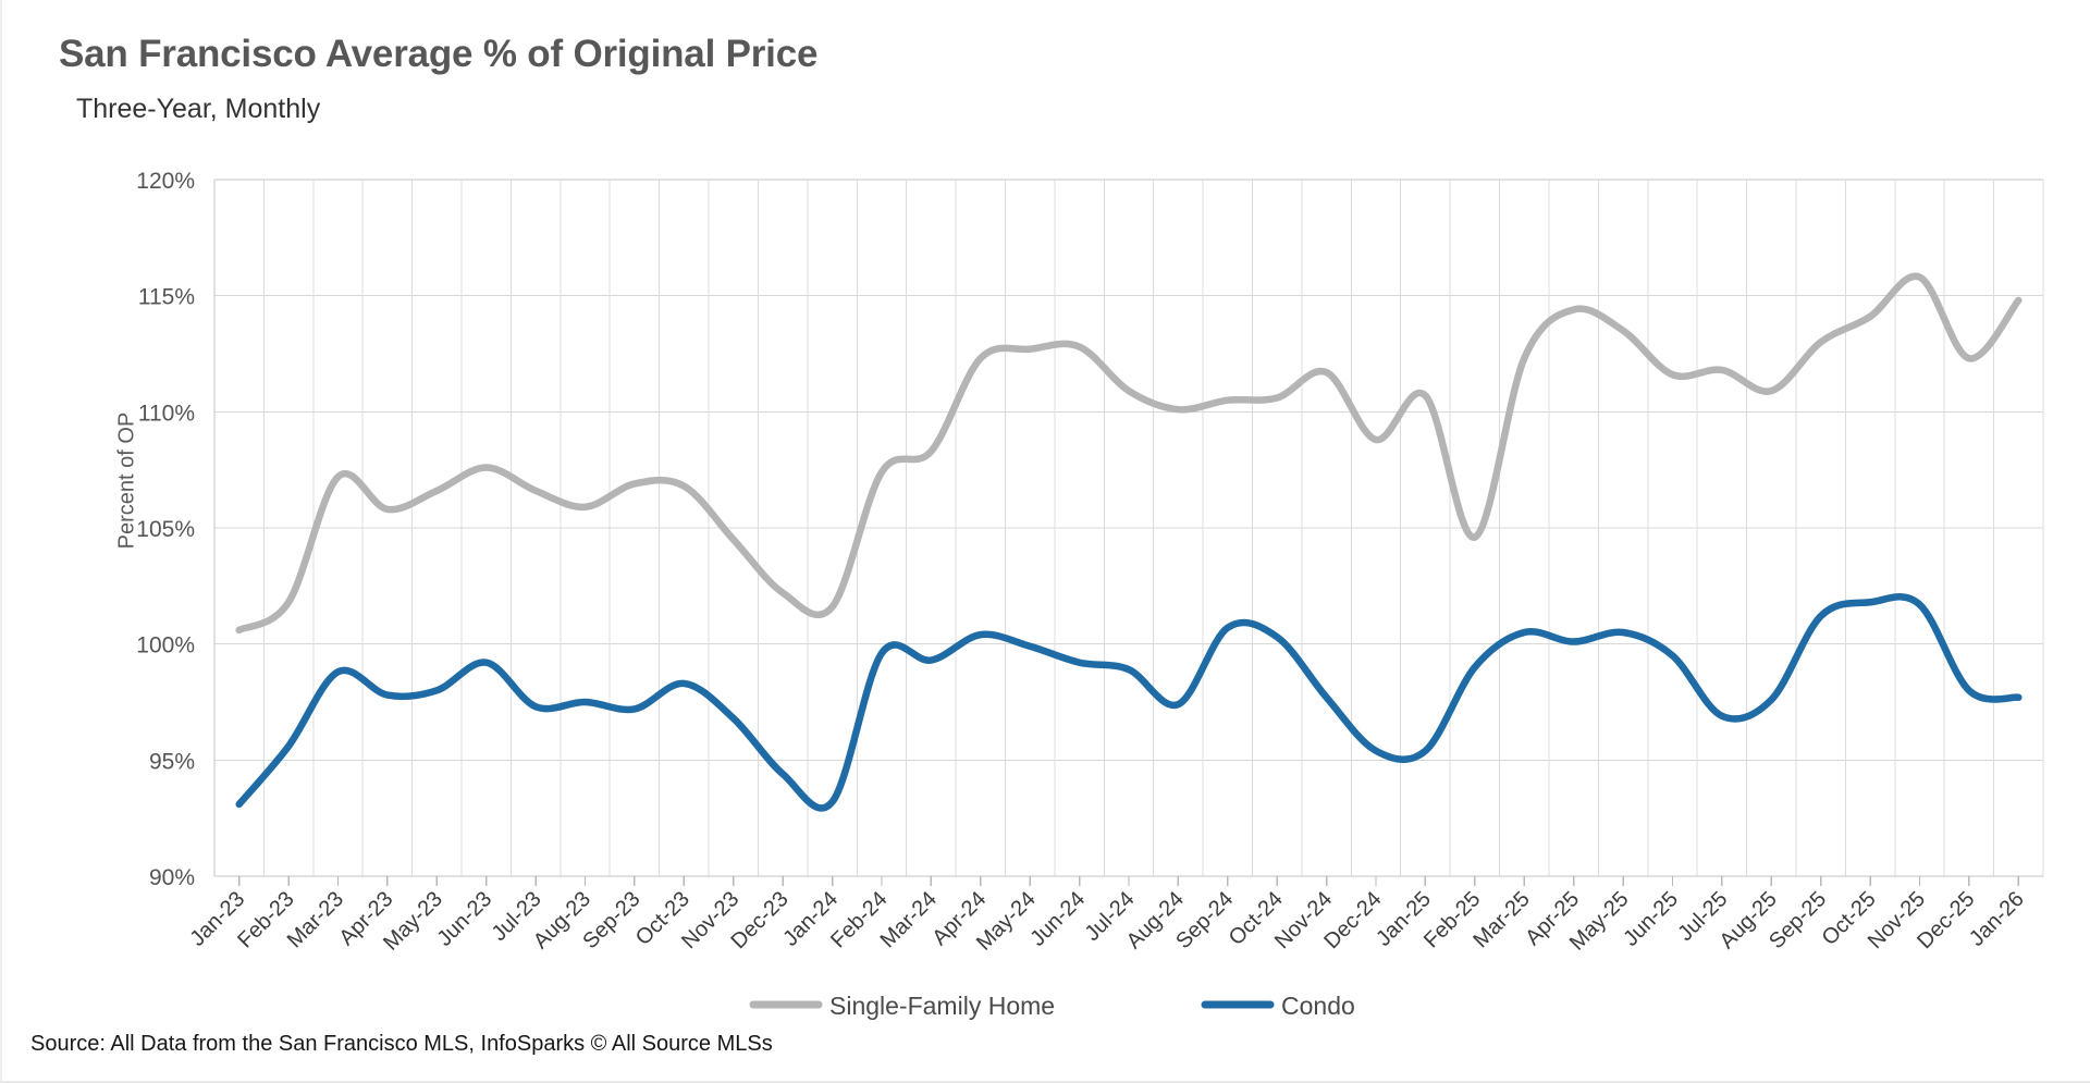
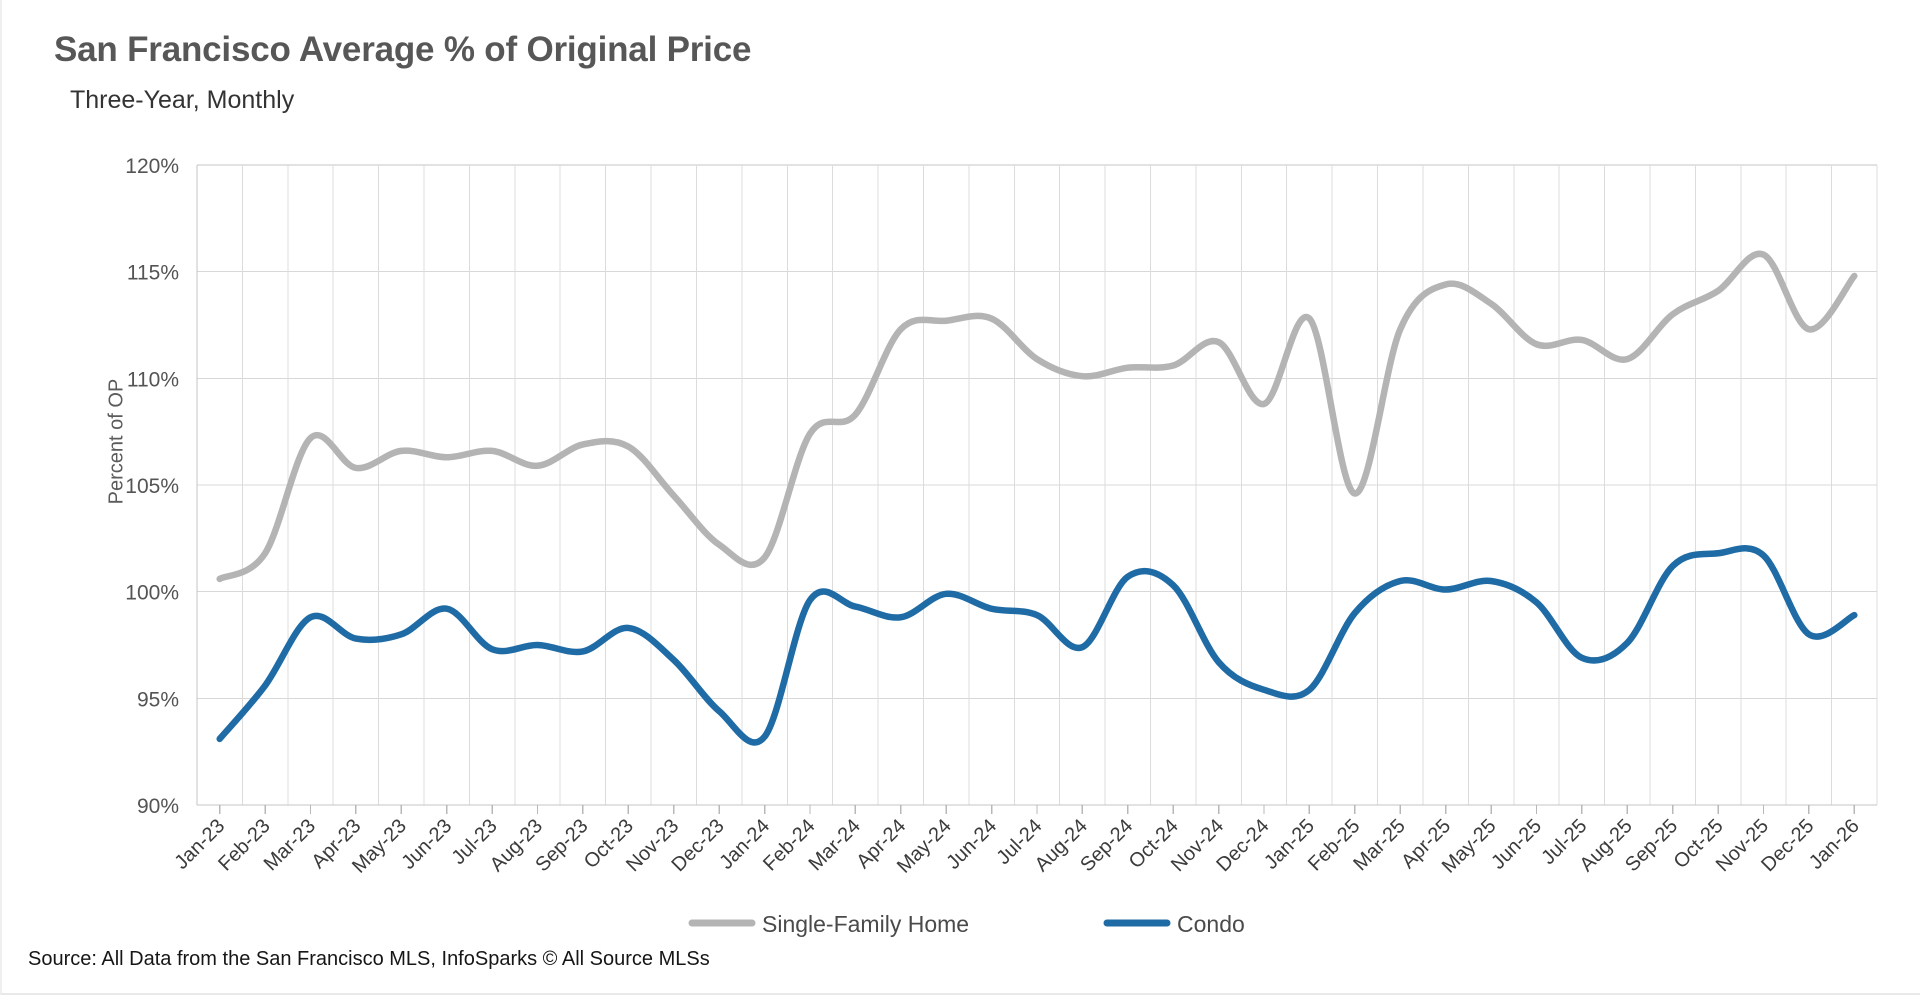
Single-Family Home/Jun-23: 107.6% -> 106.3%
Condo/Apr-24: 100.4% -> 98.8%
Condo/Nov-24: 97.7% -> 96.7%
Single-Family Home/Jan-25: 110.7% -> 112.8%
Condo/Jan-26: 97.7% -> 98.9%
